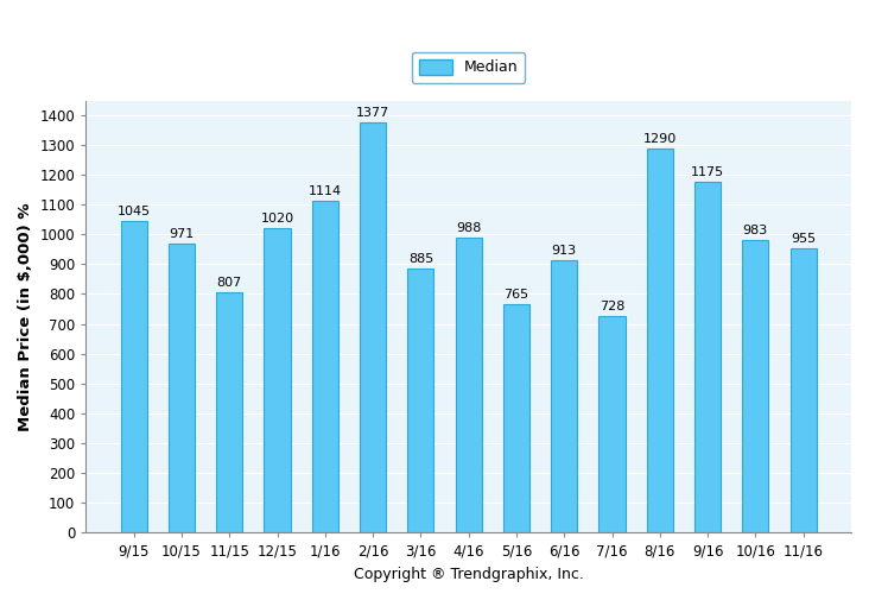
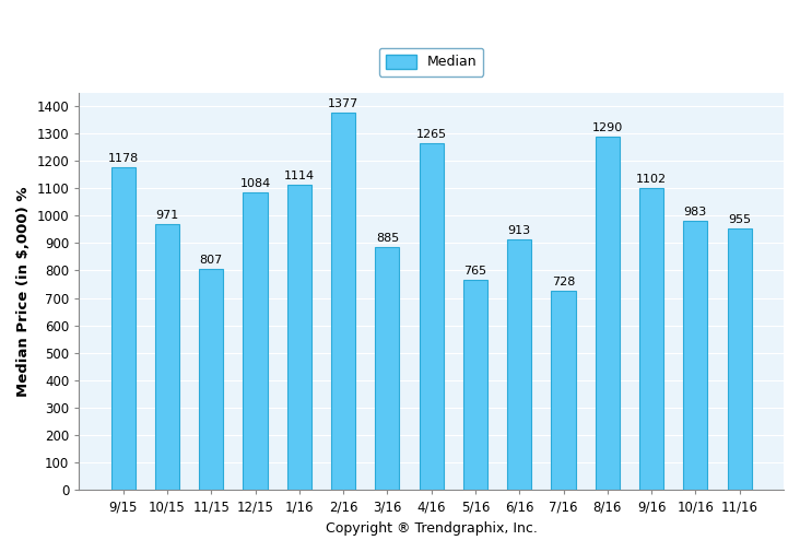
9/15: 1045 -> 1178
12/15: 1020 -> 1084
4/16: 988 -> 1265
9/16: 1175 -> 1102
